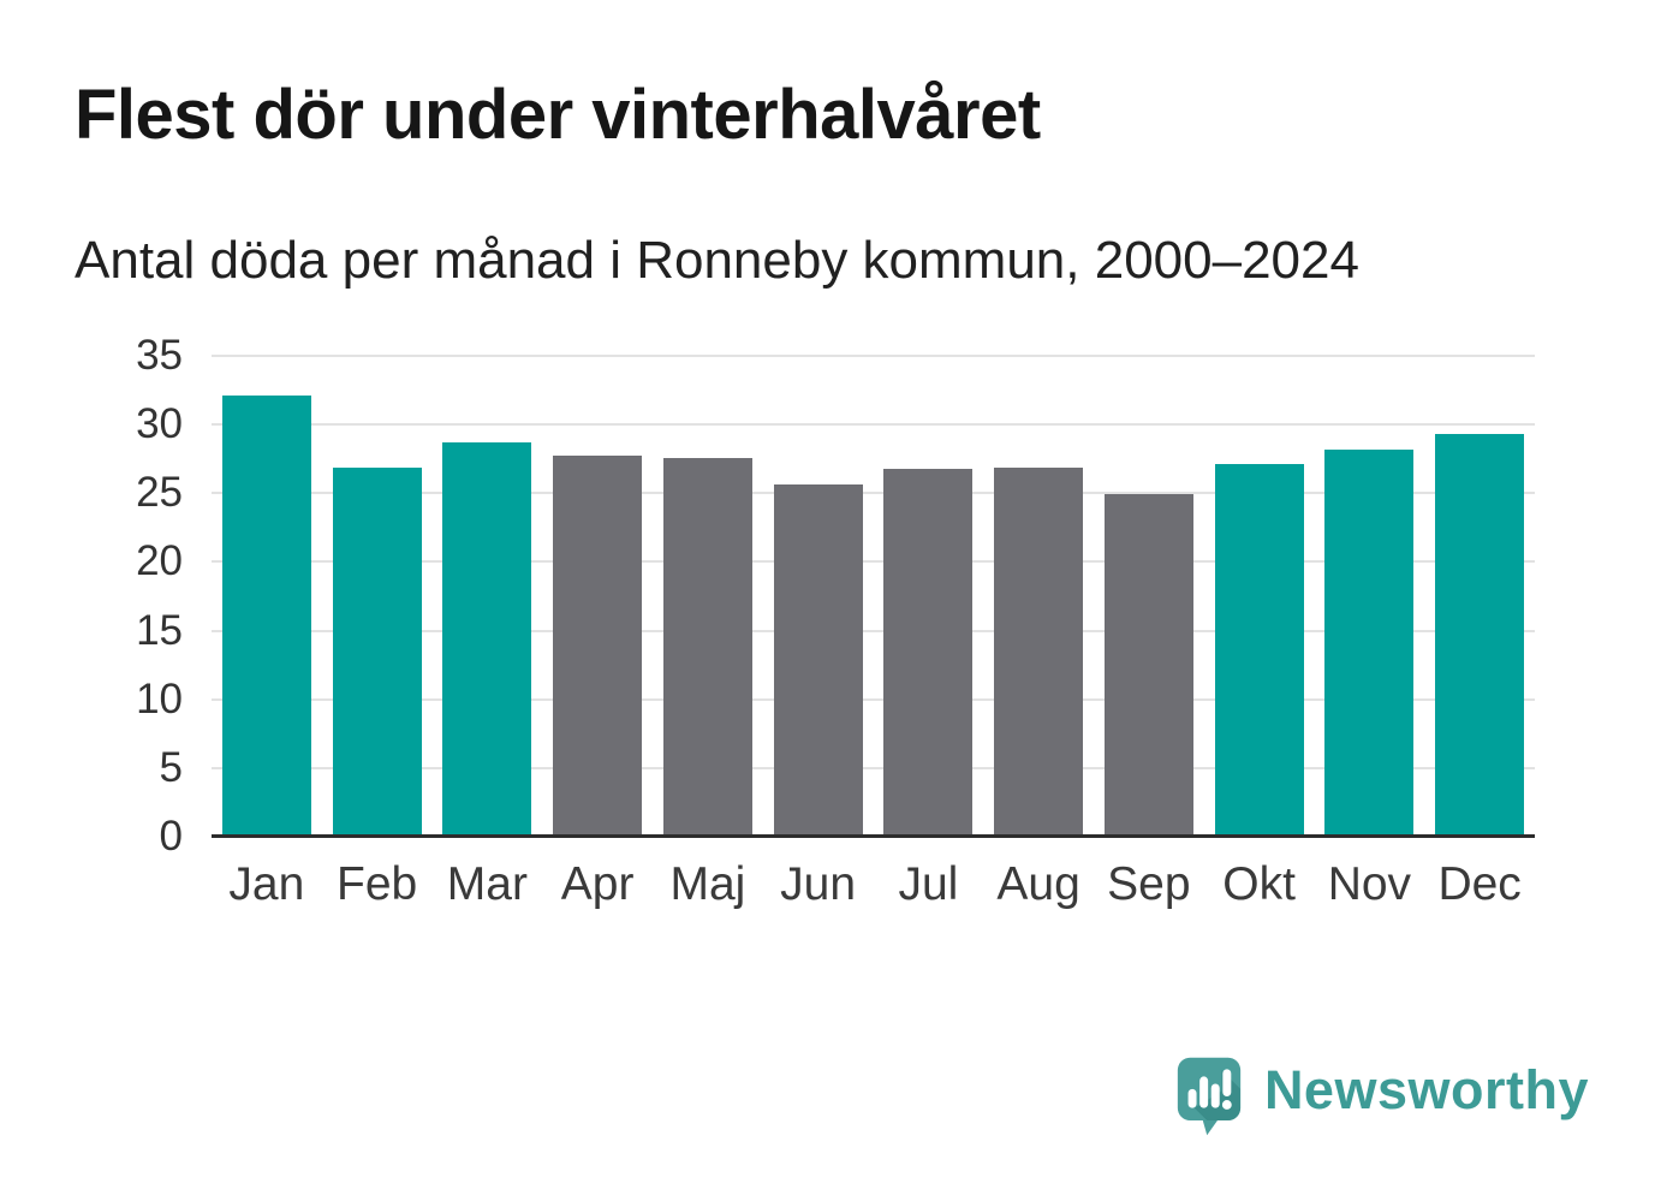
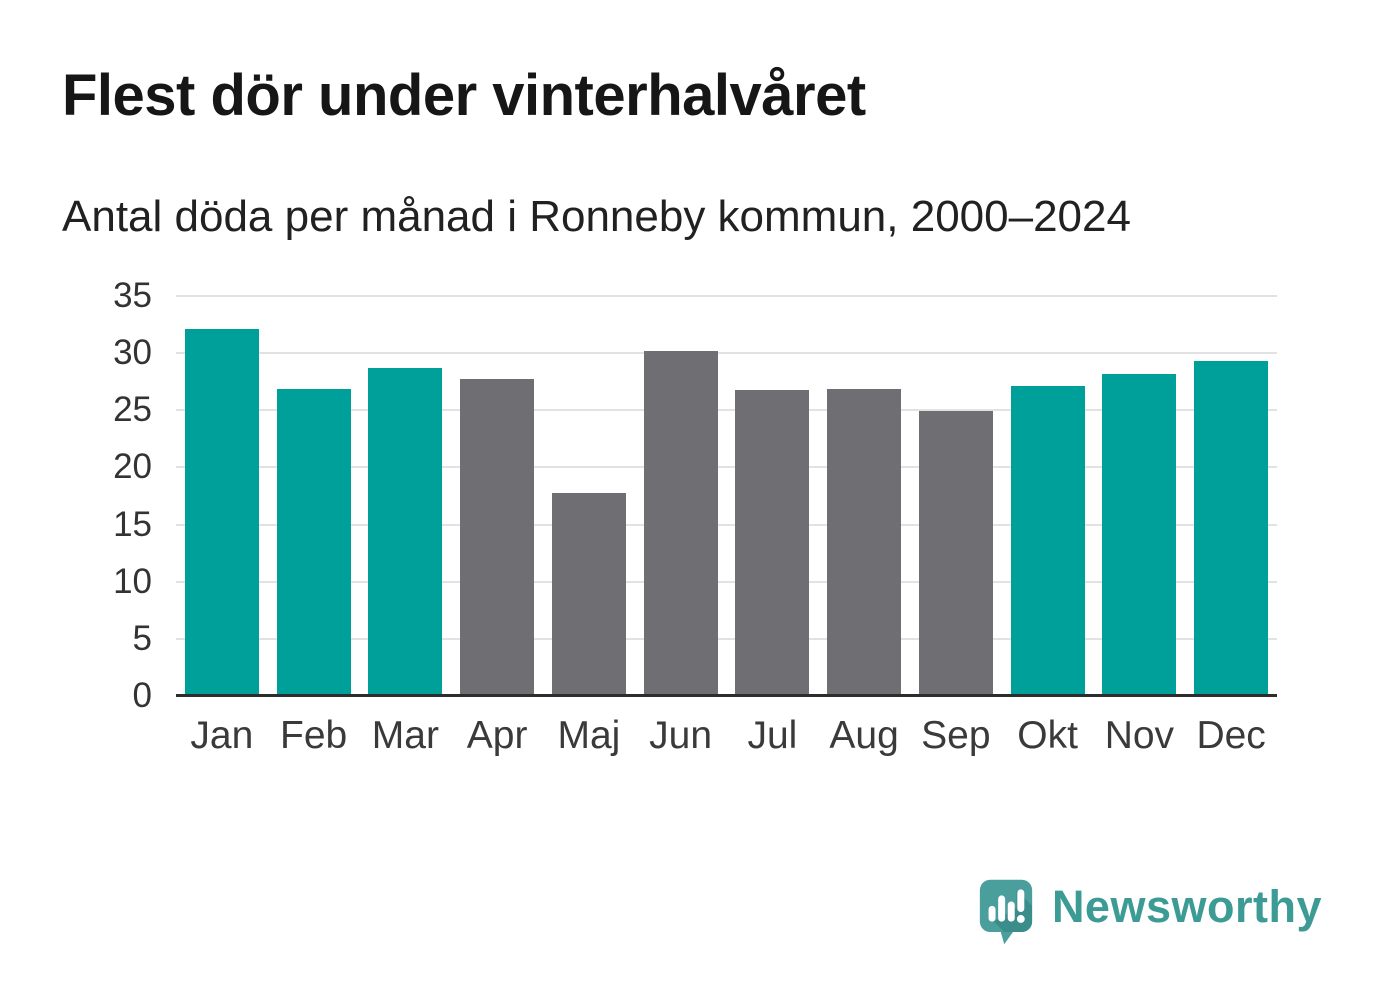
Maj: 27.6 -> 17.8
Jun: 25.6 -> 30.2
